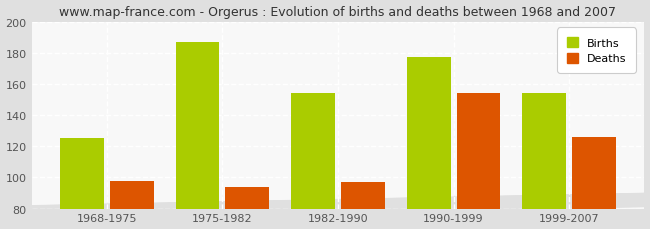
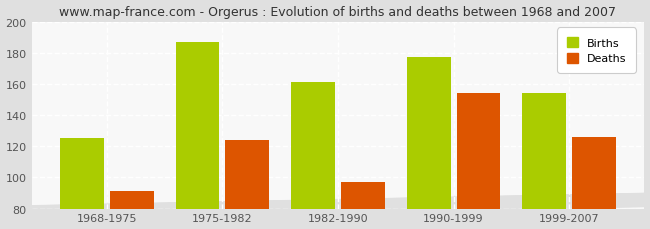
Deaths/1968-1975: 98 -> 91
Deaths/1975-1982: 94 -> 124
Births/1982-1990: 154 -> 161
